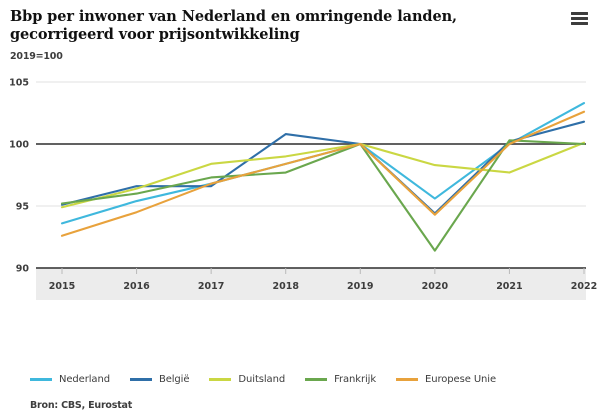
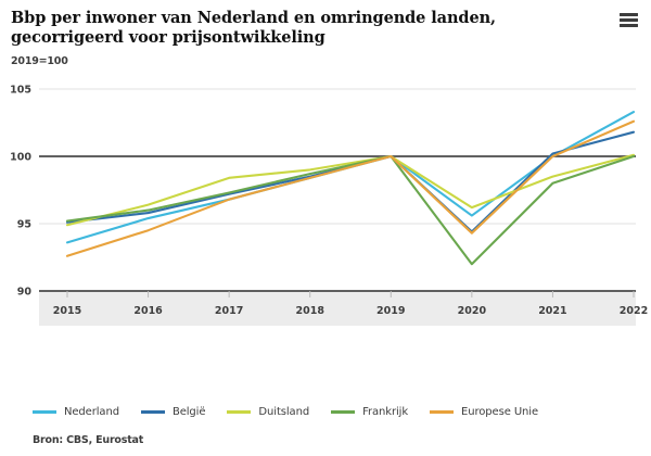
België/2016: 96.6 -> 95.8
België/2017: 96.6 -> 97.2
België/2018: 100.8 -> 98.5
Frankrijk/2018: 97.7 -> 98.7
Duitsland/2020: 98.3 -> 96.2
Frankrijk/2020: 91.4 -> 92.0
Duitsland/2021: 97.7 -> 98.5
Frankrijk/2021: 100.3 -> 98.0
